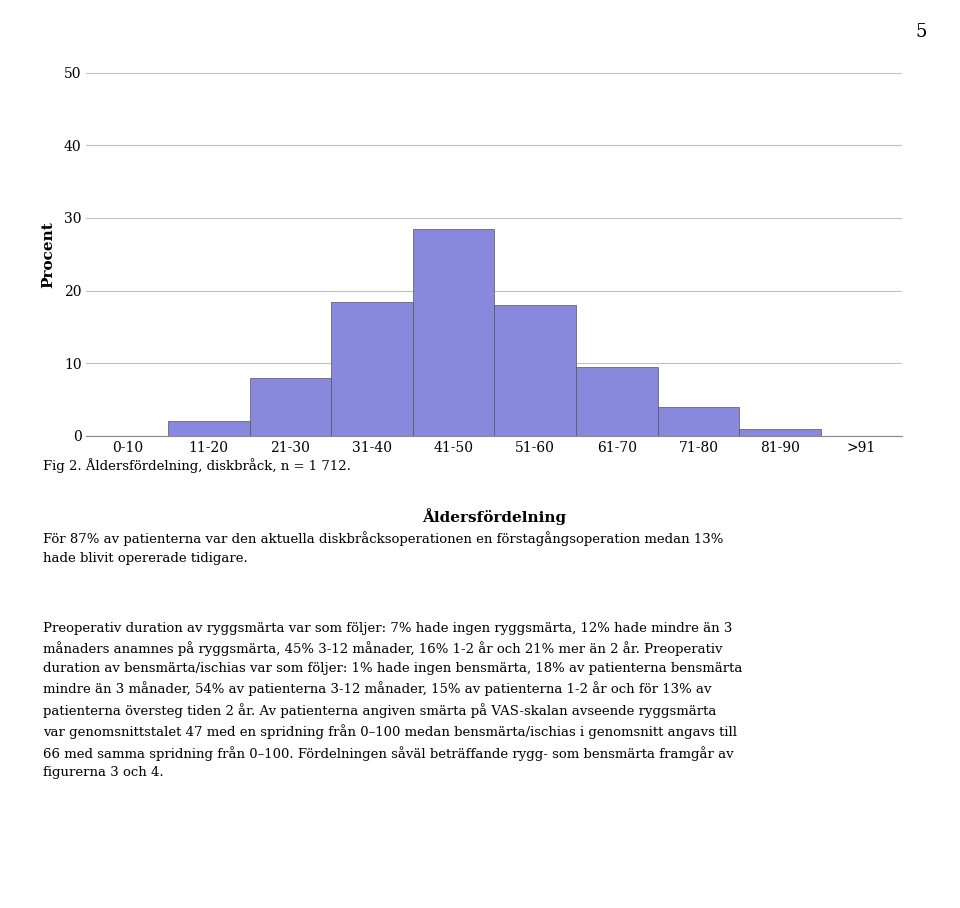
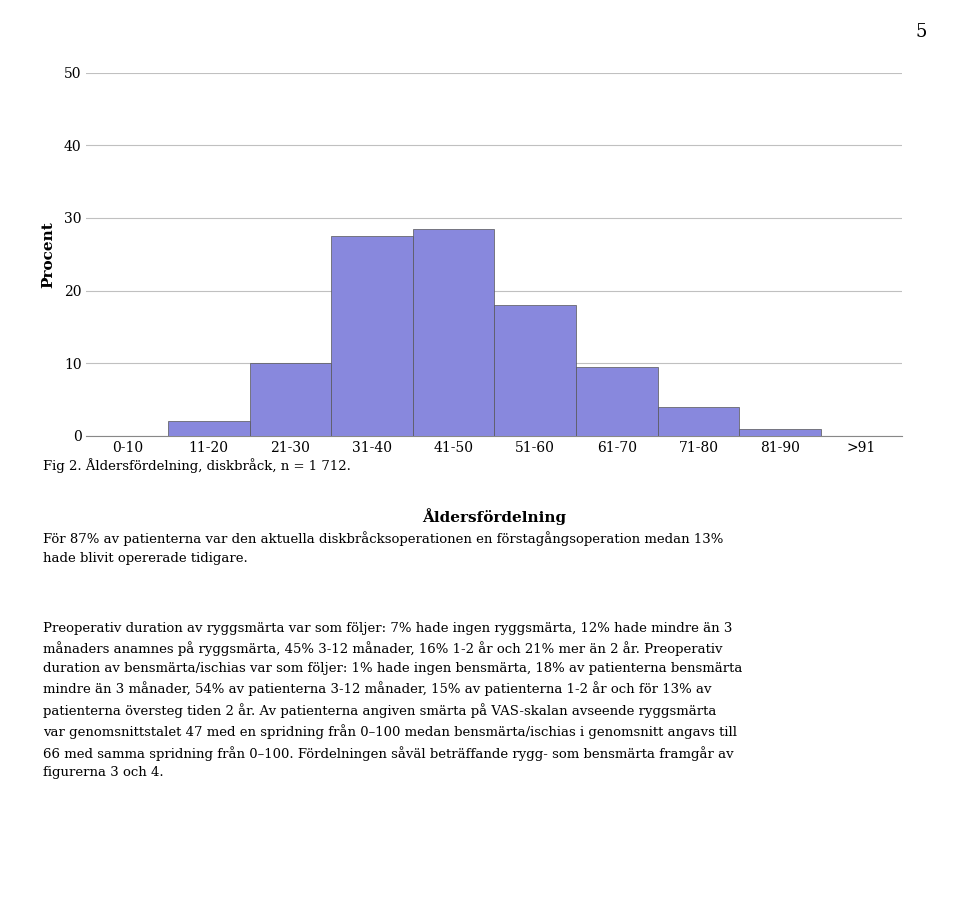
21-30: 8.0 -> 10.0
31-40: 18.4 -> 27.5
